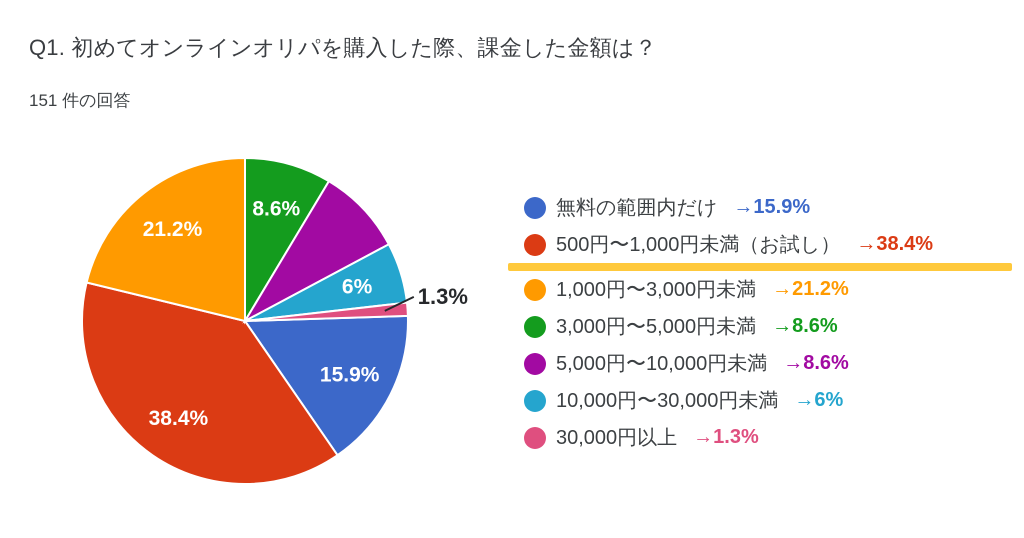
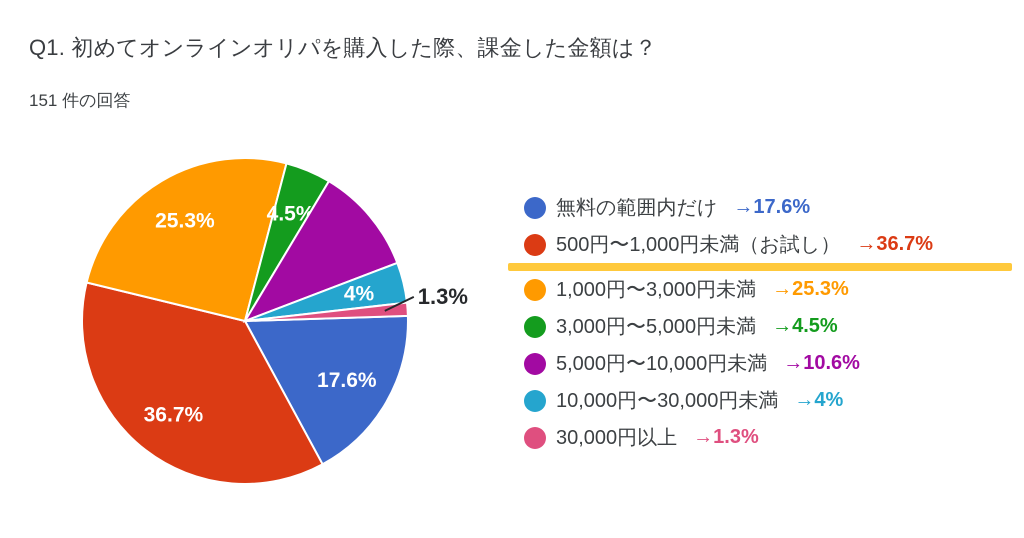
無料の範囲内だけ: 15.9 -> 17.6
500円〜1,000円未満（お試し）: 38.4 -> 36.7
1,000円〜3,000円未満: 21.2 -> 25.3
3,000円〜5,000円未満: 8.6 -> 4.5
5,000円〜10,000円未満: 8.6 -> 10.6
10,000円〜30,000円未満: 6 -> 4
